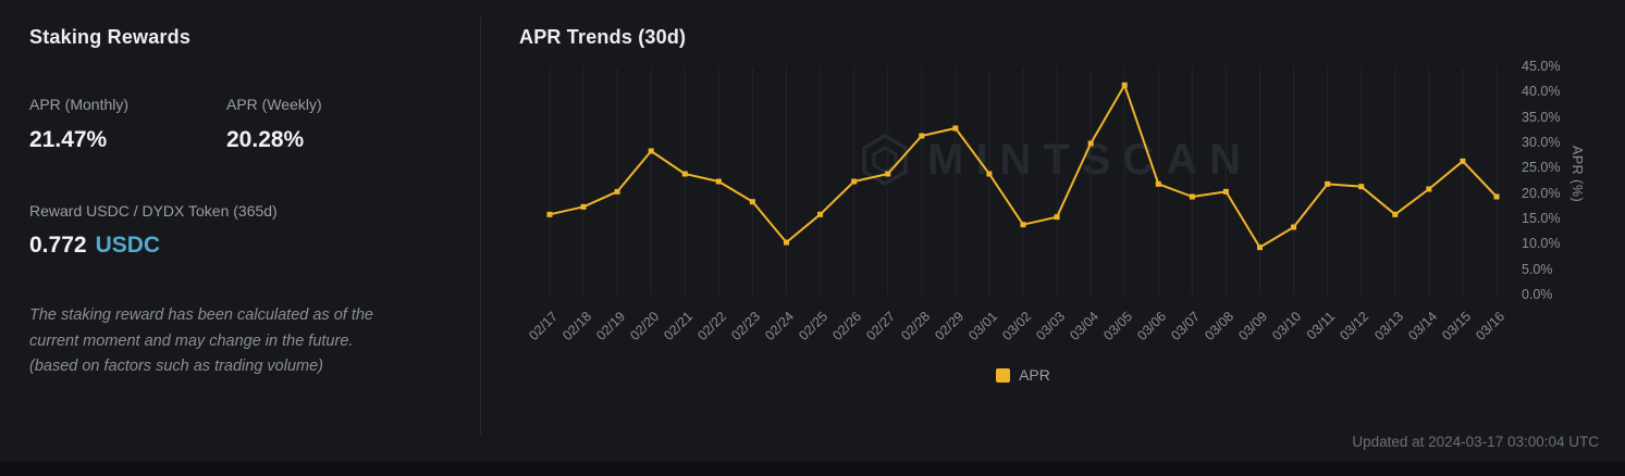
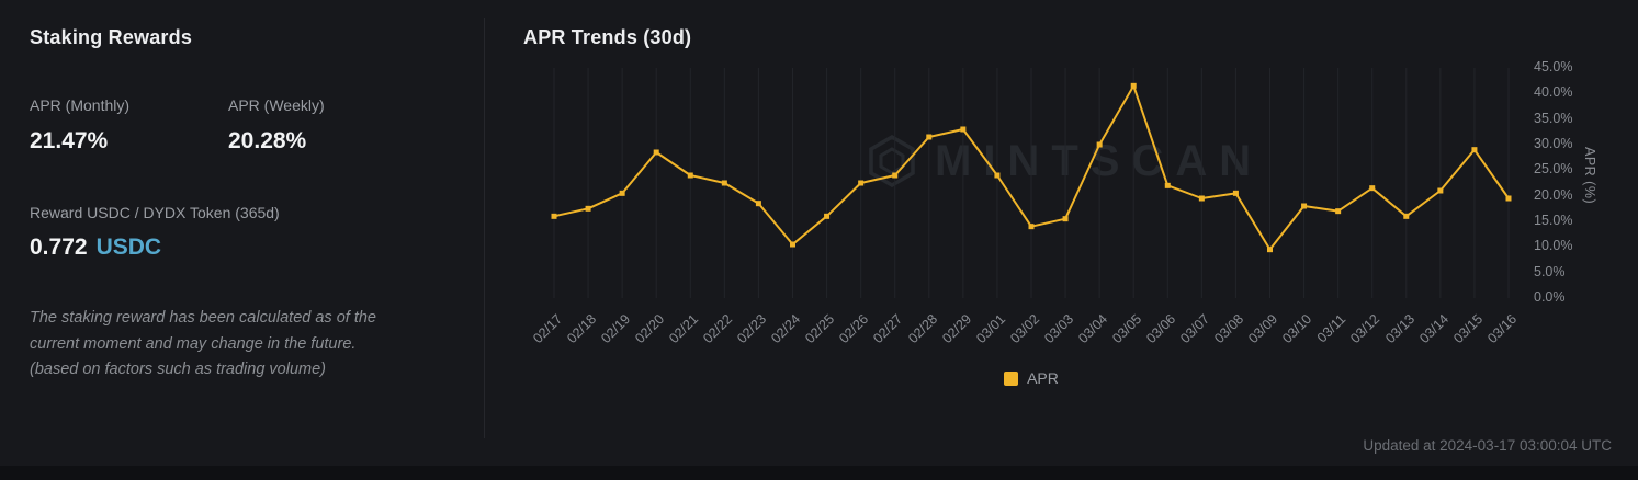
03/10: 14% -> 18%
03/11: 22% -> 17%
03/15: 26% -> 29%
